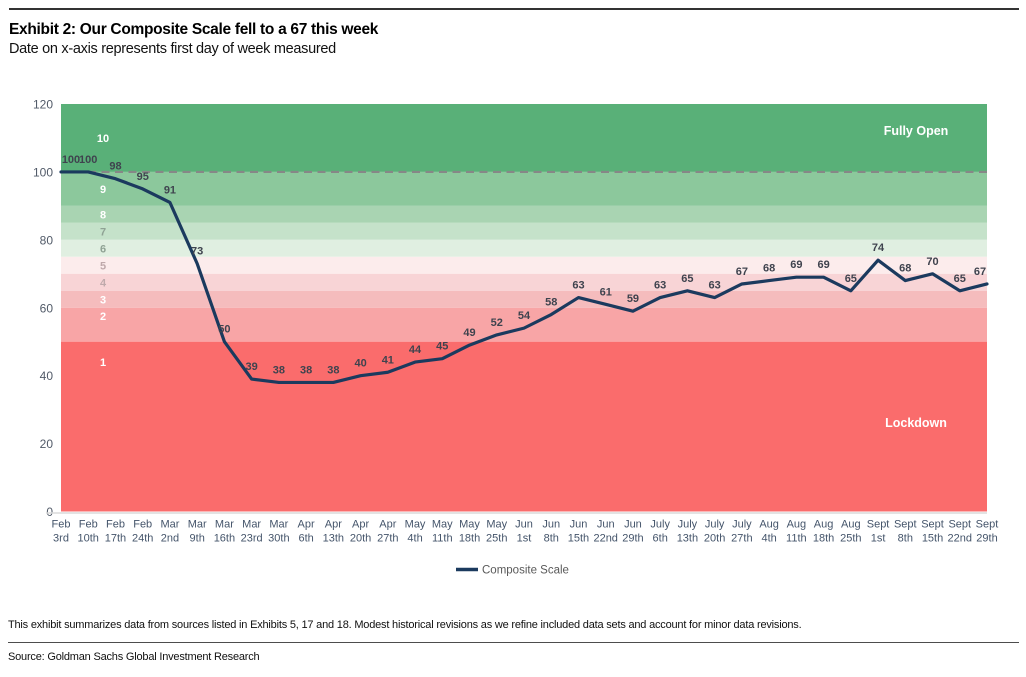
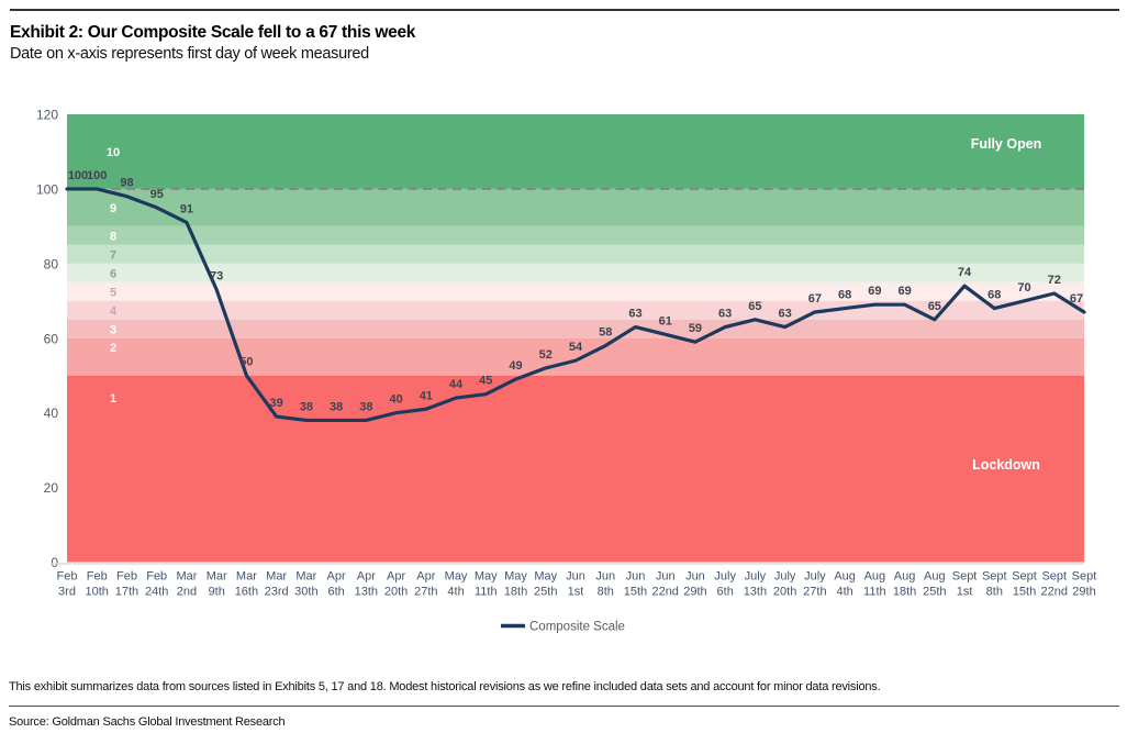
Sept 22nd: 65 -> 72
